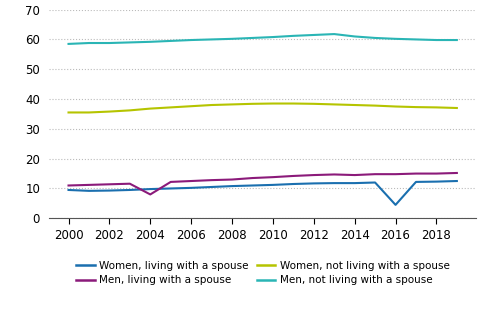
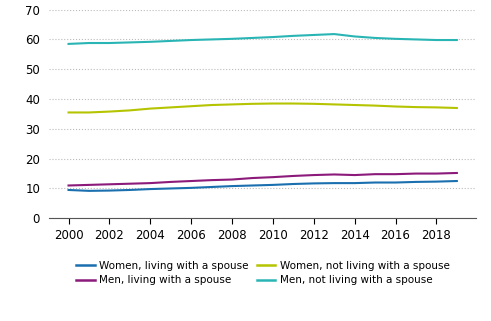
Men, living with a spouse/2004: 8.0 -> 11.8
Women, living with a spouse/2016: 4.5 -> 12.0
